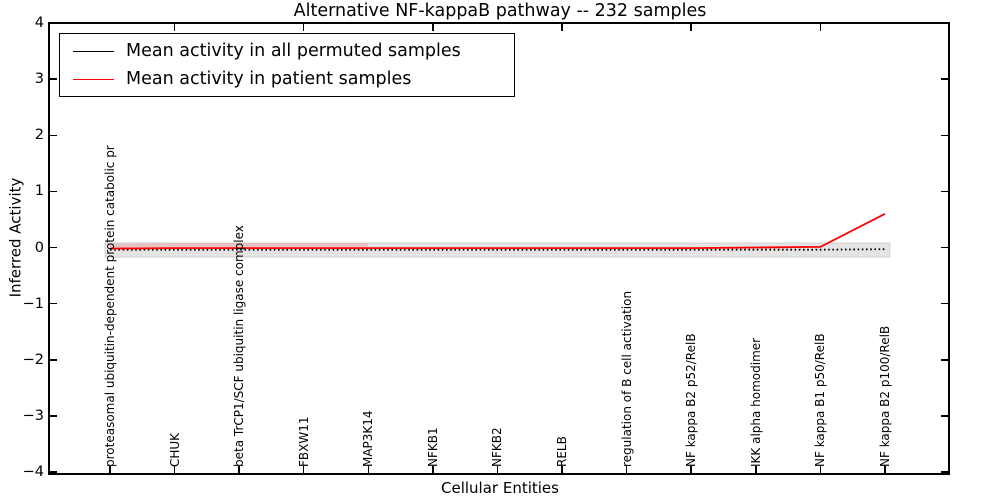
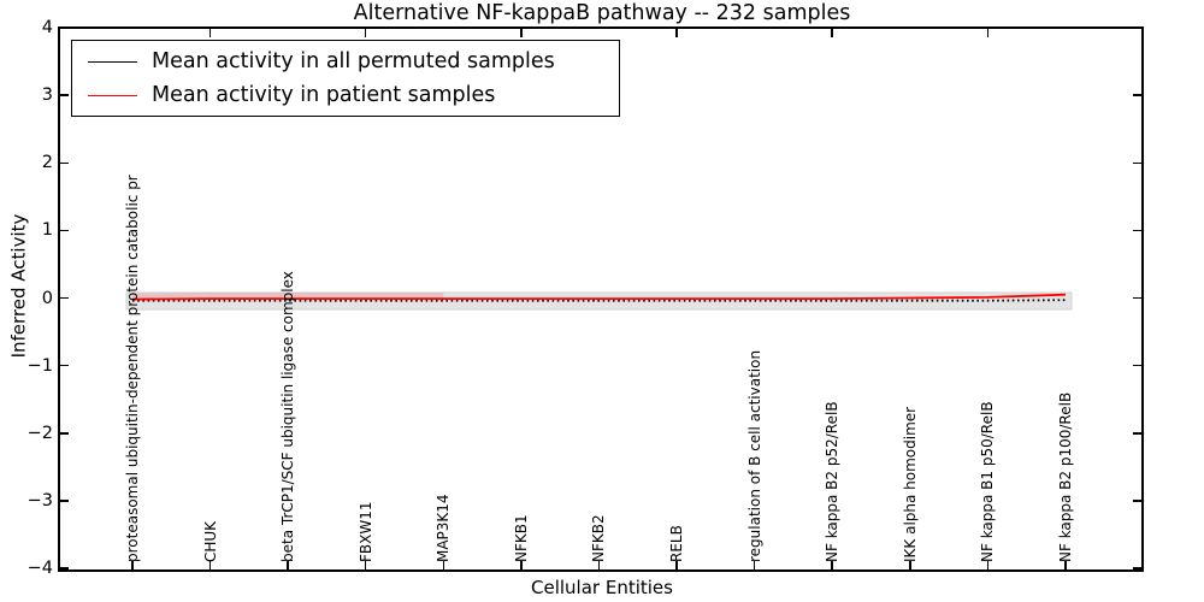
Mean activity in patient samples/NF kappa B2 p100/RelB: 0.6 -> 0.1
